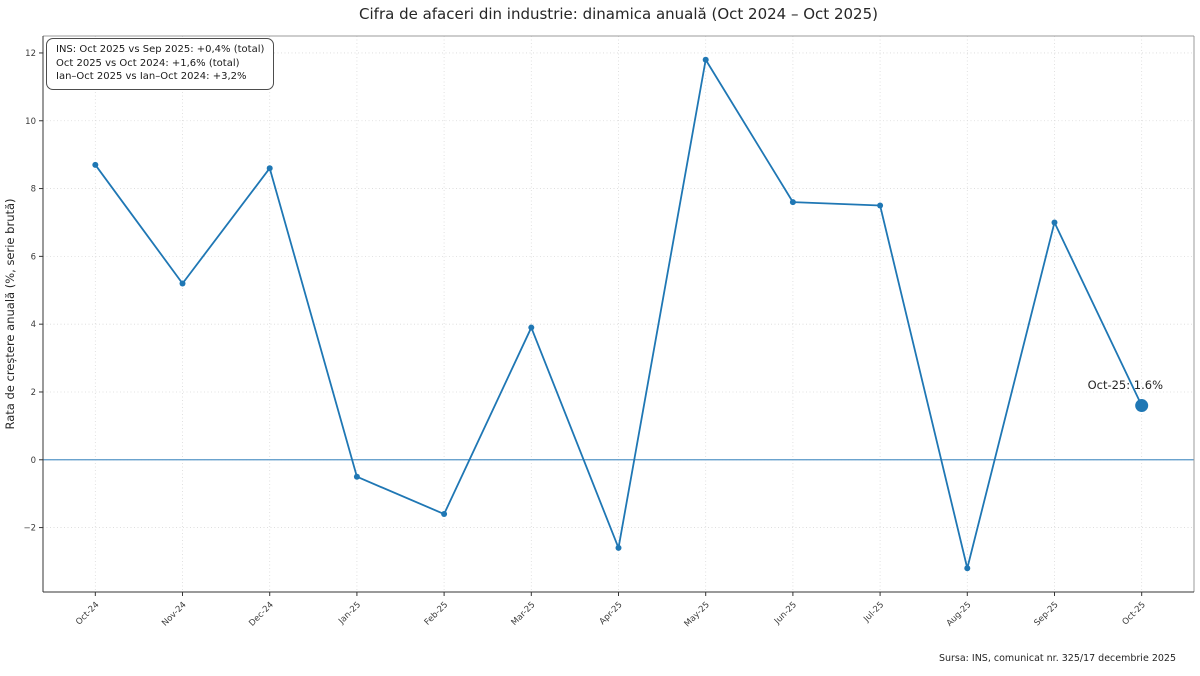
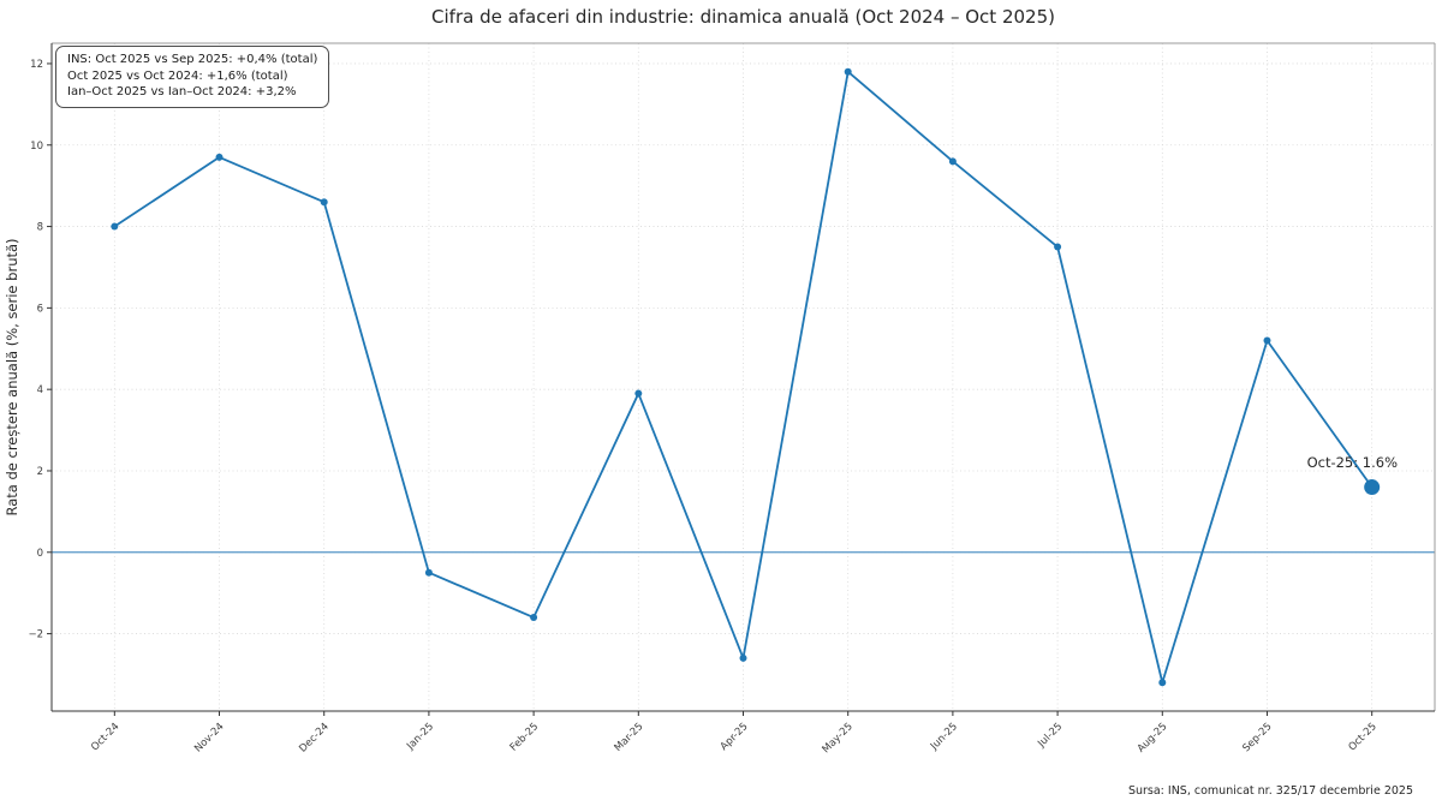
Oct-24: 8.7 -> 8.0
Nov-24: 5.2 -> 9.7
Jun-25: 7.6 -> 9.6
Sep-25: 7.0 -> 5.2
